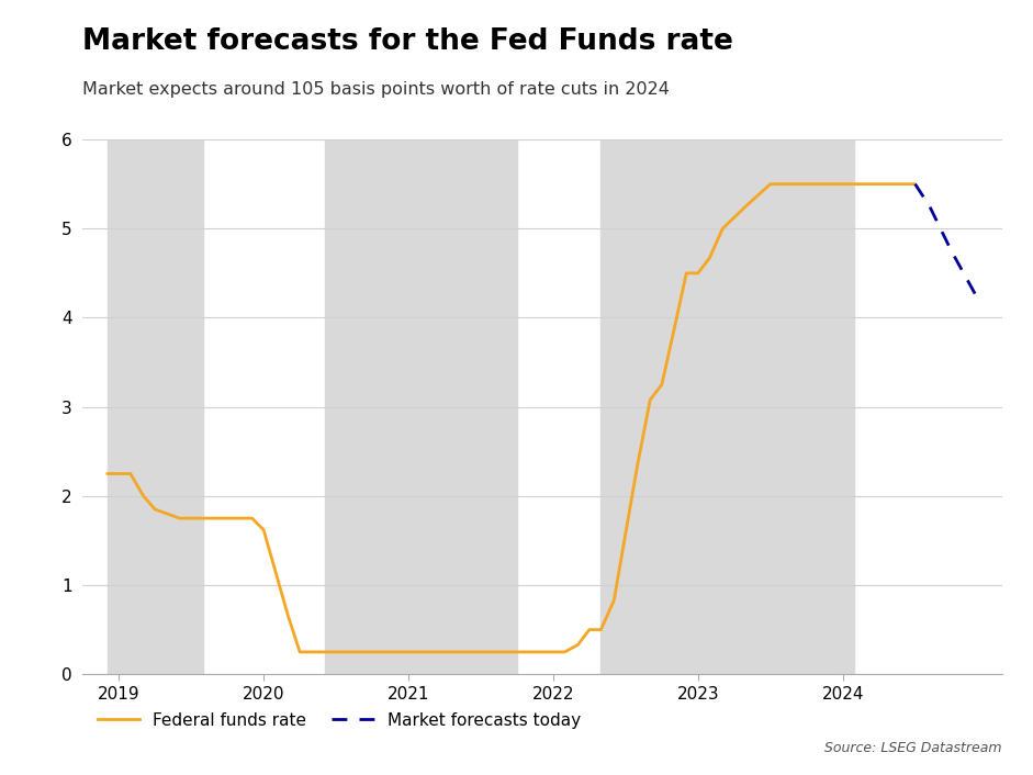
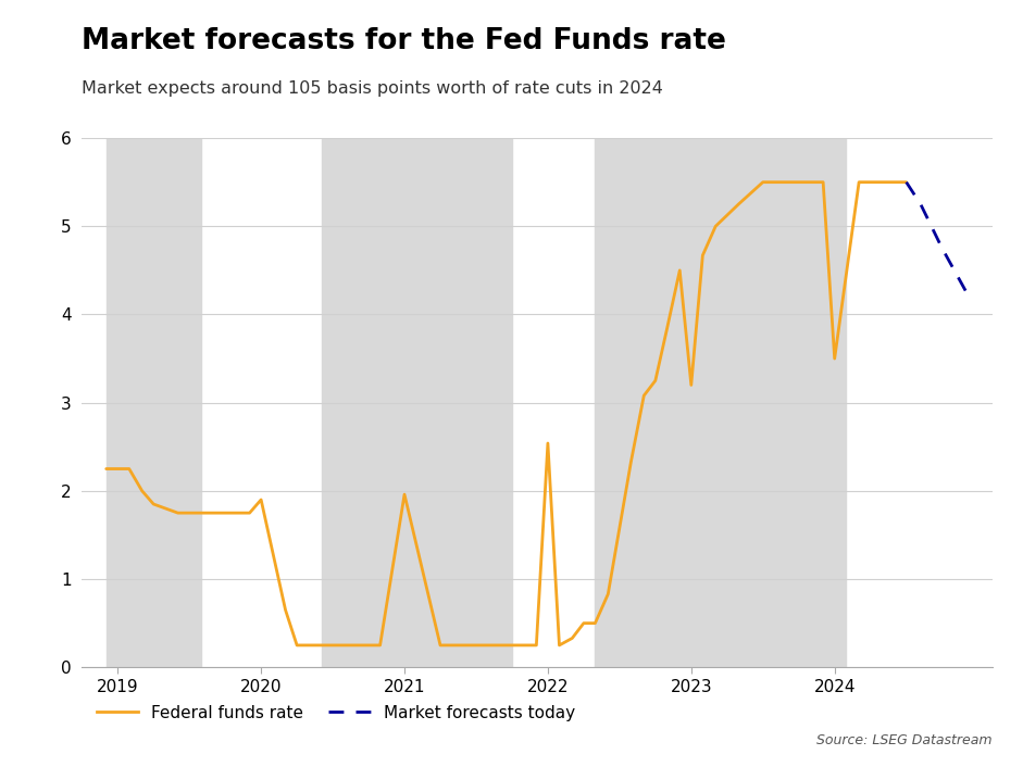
Federal funds rate/2020: 1.62 -> 1.90
Federal funds rate/2021: 0.25 -> 1.96
Federal funds rate/2022: 0.25 -> 2.54
Federal funds rate/2023: 4.50 -> 3.20
Federal funds rate/2024: 5.50 -> 3.50
